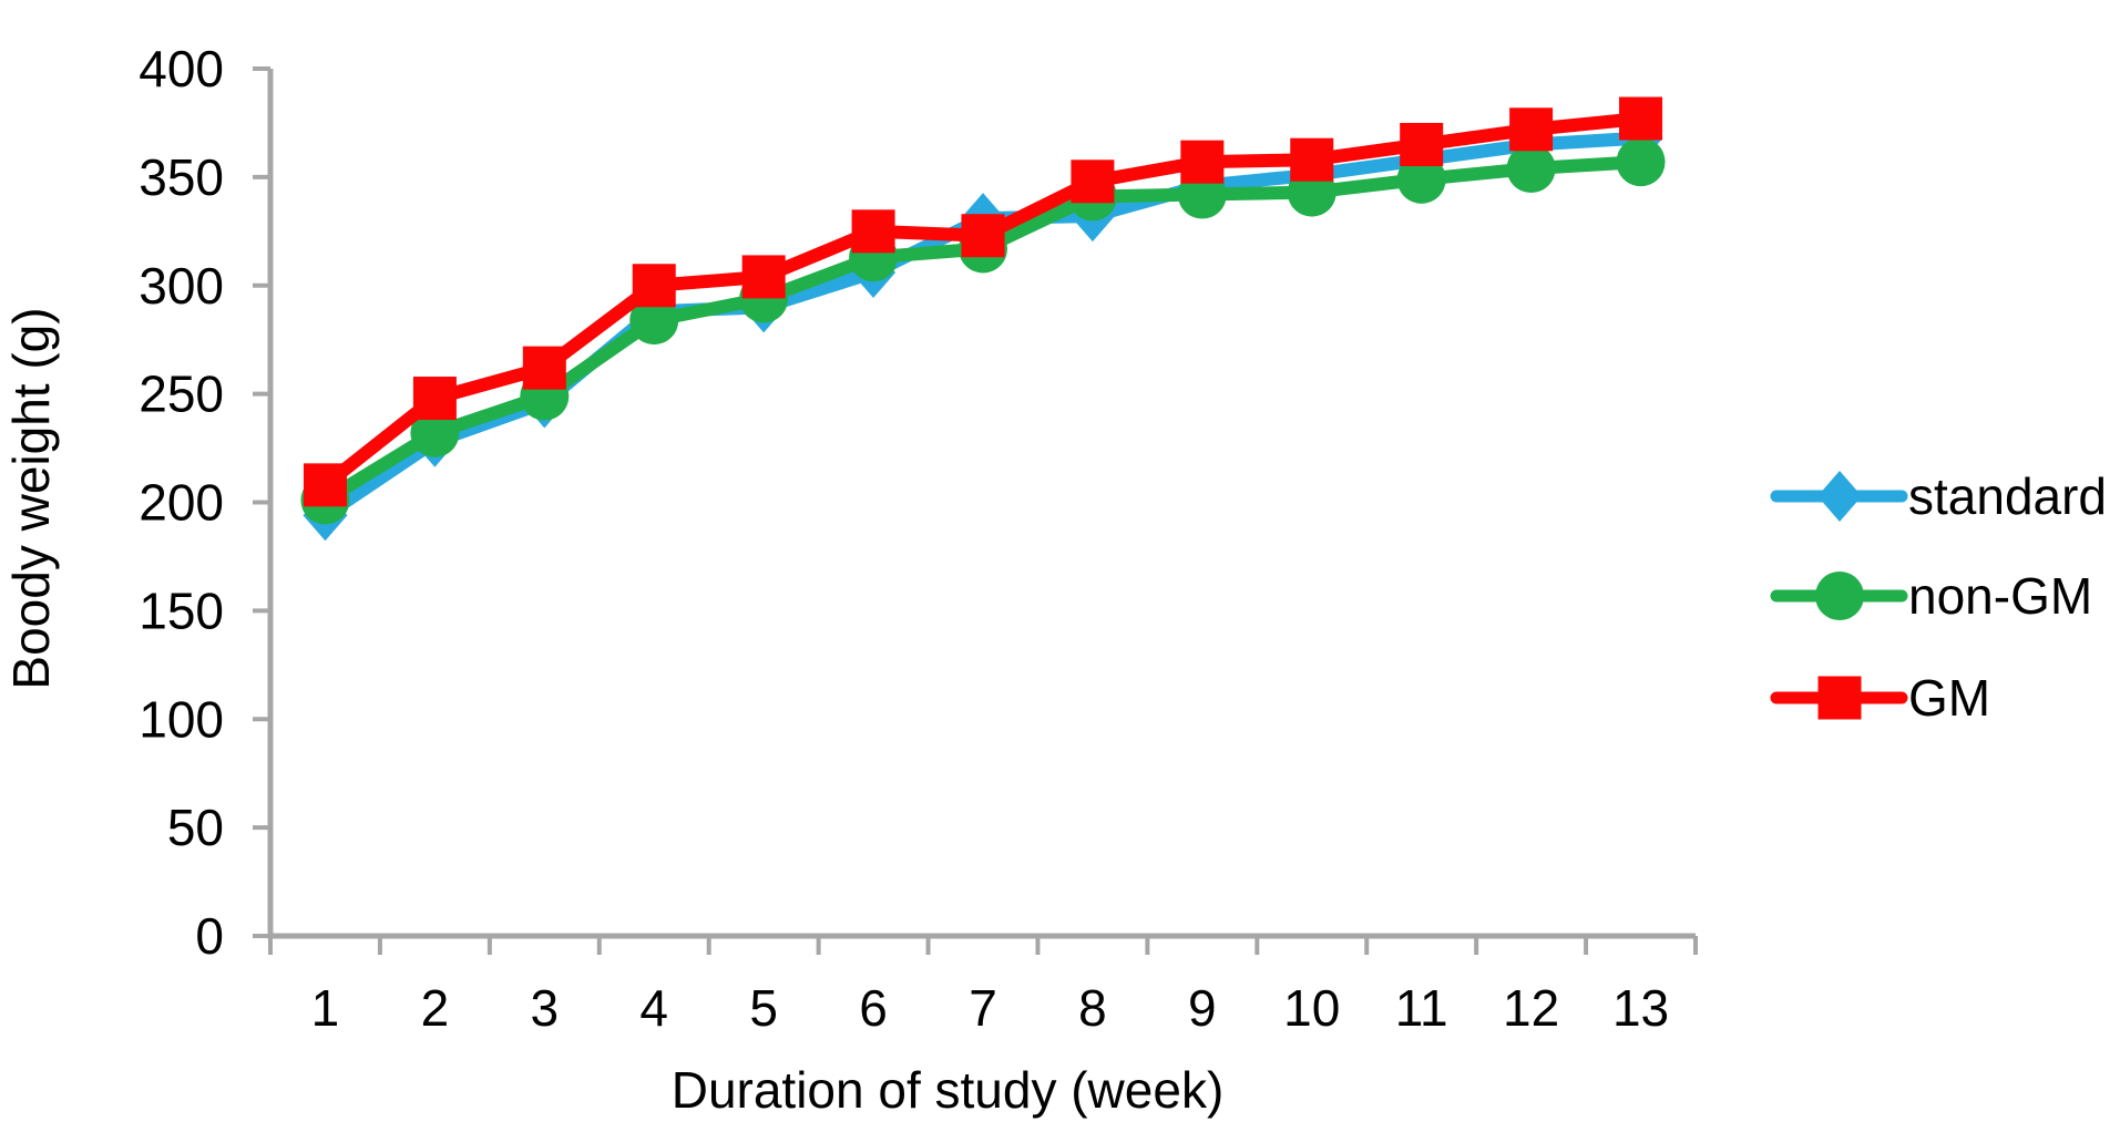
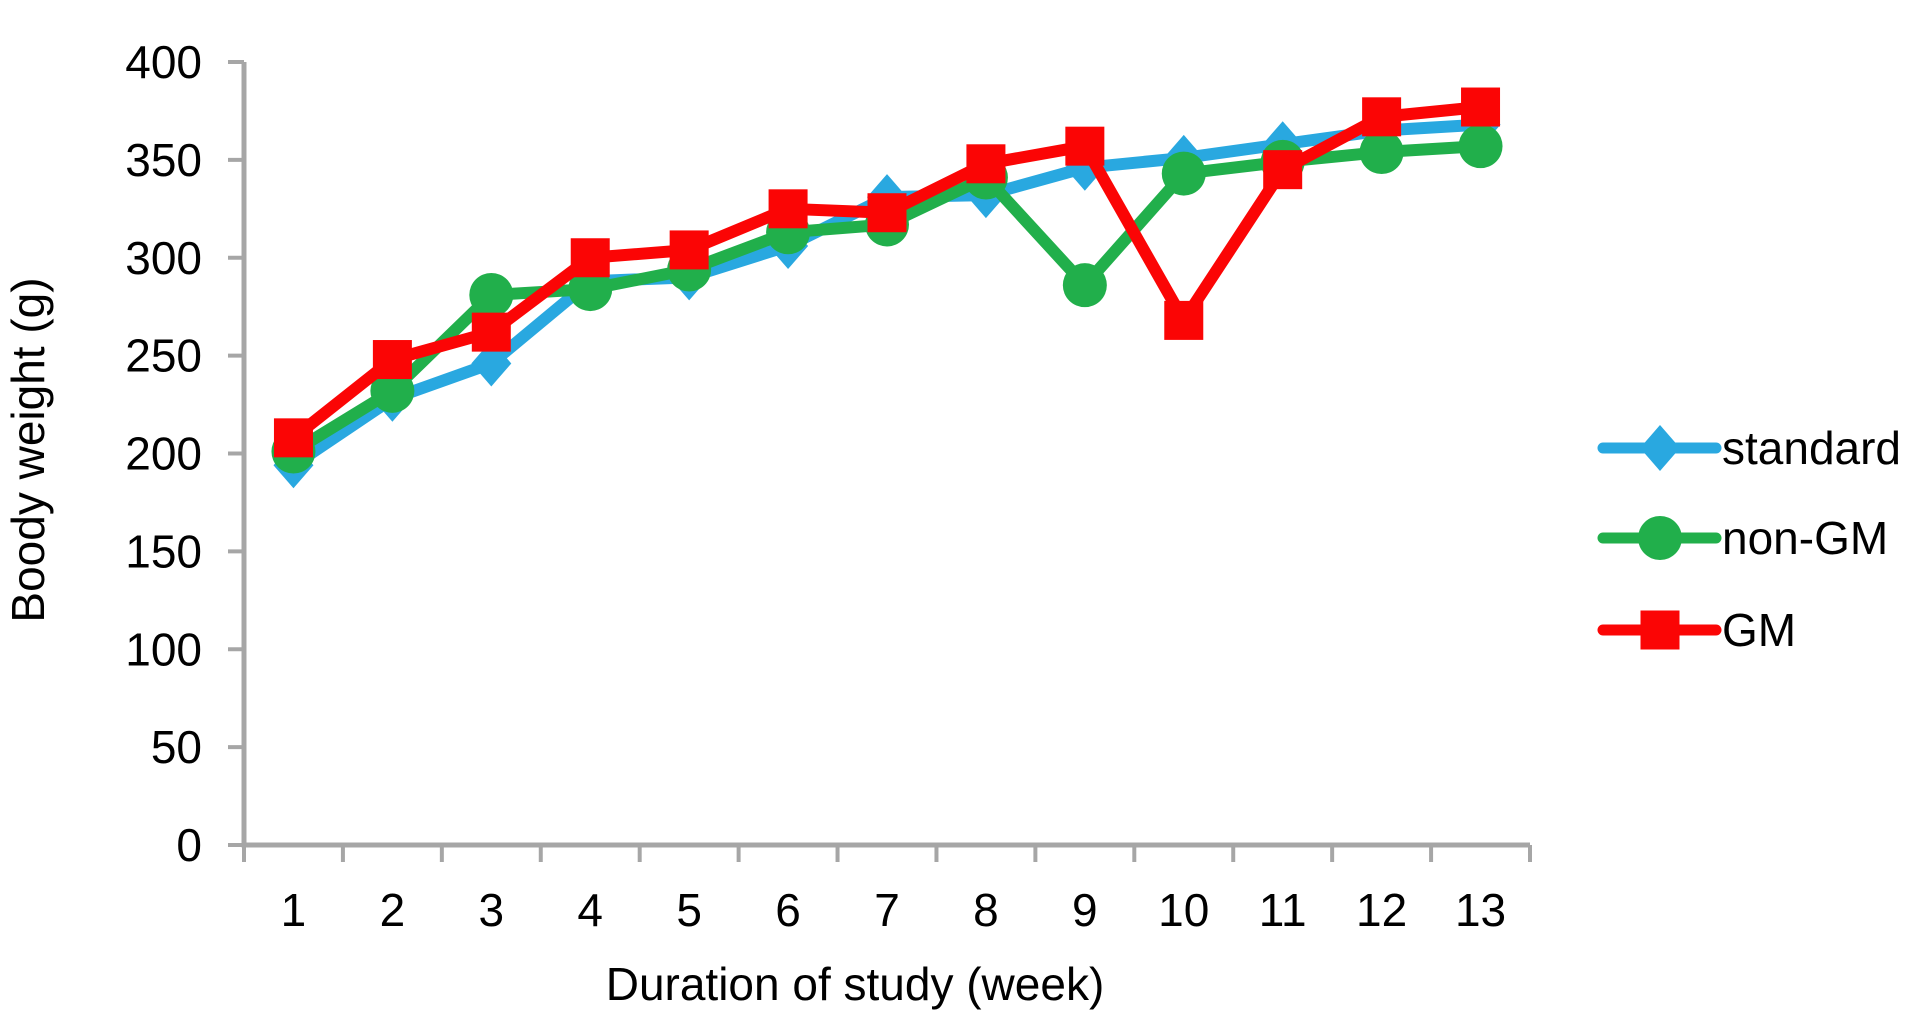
non-GM/3: 249 -> 281
non-GM/9: 342 -> 286
GM/10: 358 -> 268
GM/11: 365 -> 345
